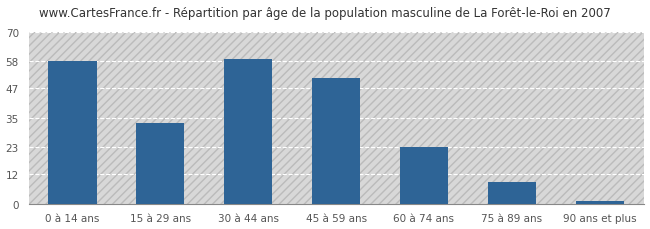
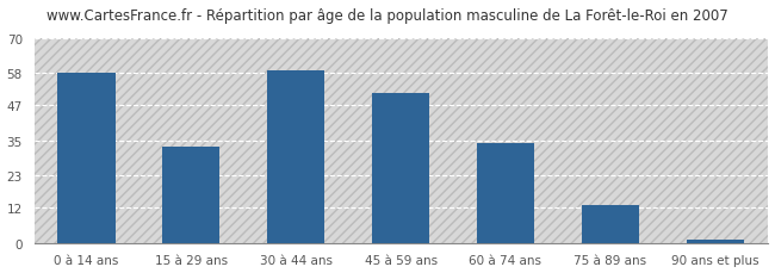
60 à 74 ans: 23 -> 34
75 à 89 ans: 9 -> 13
